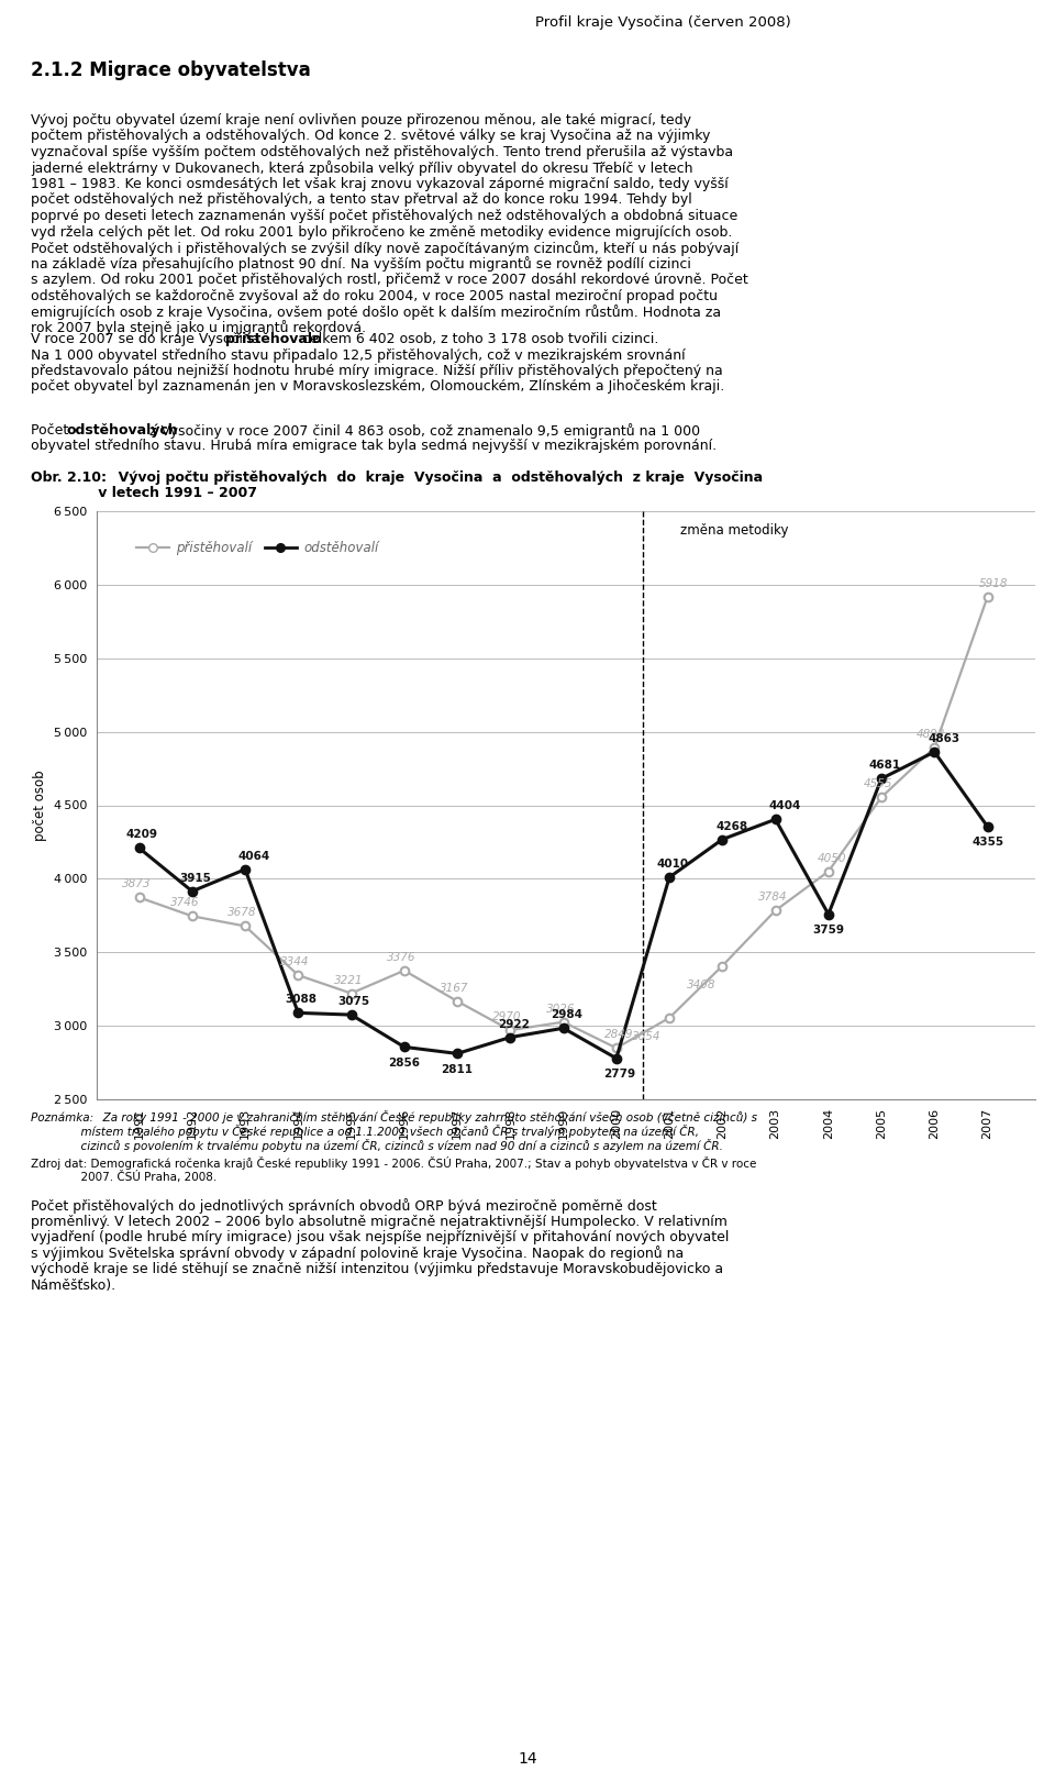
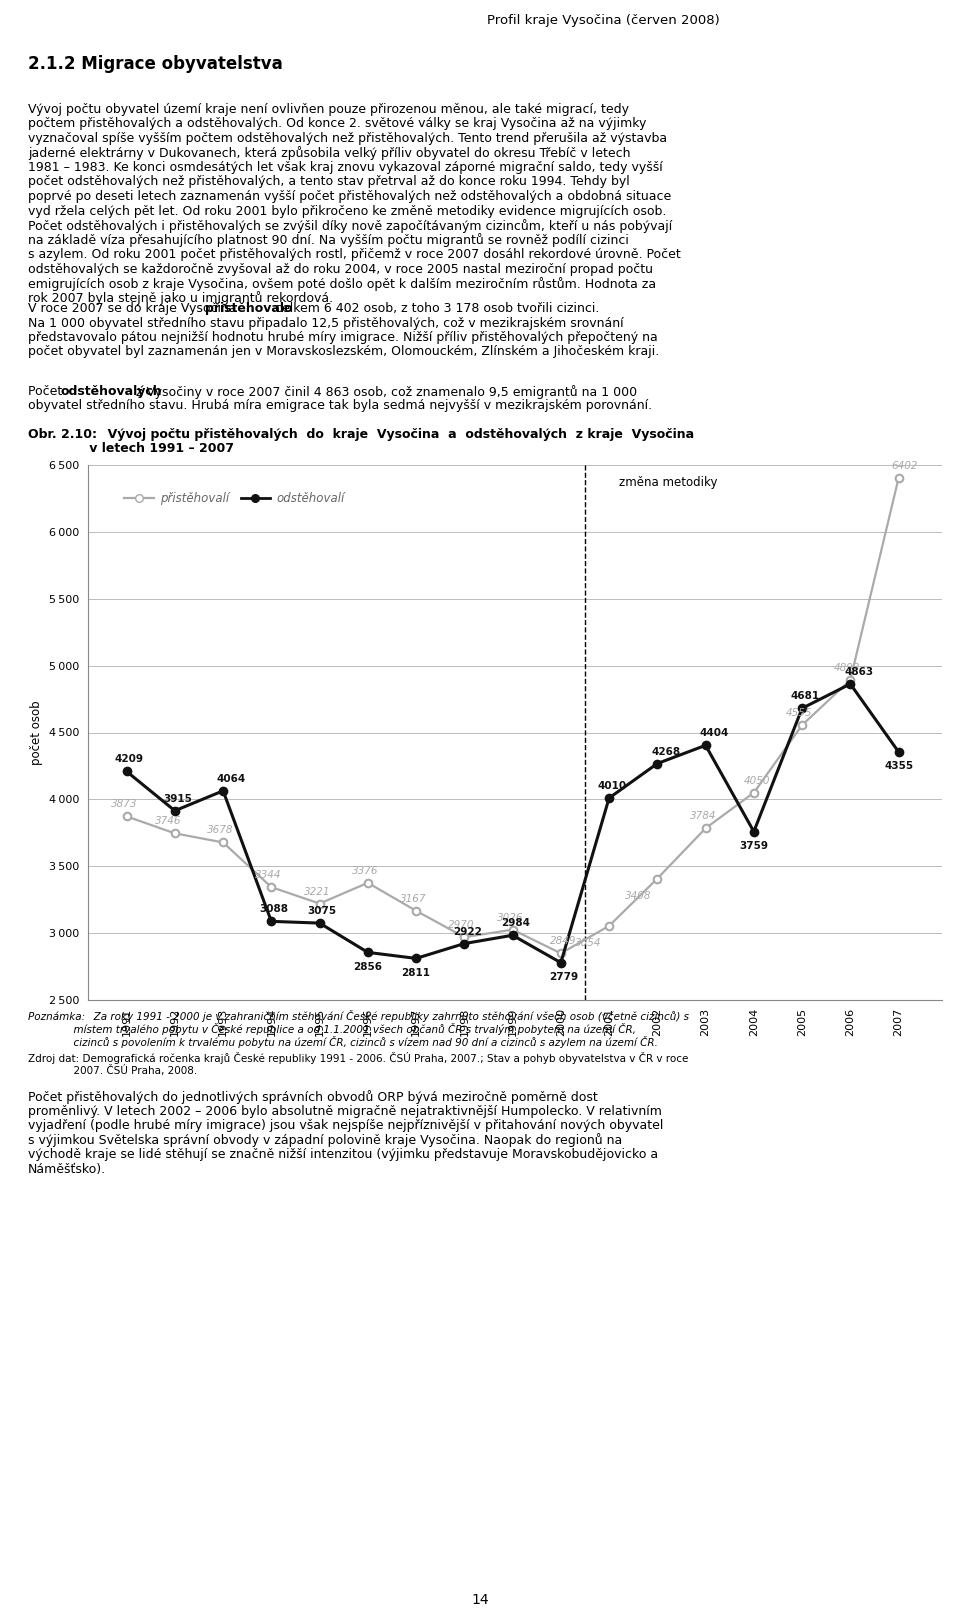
přistěhovalí/2007: 5918 -> 6402
